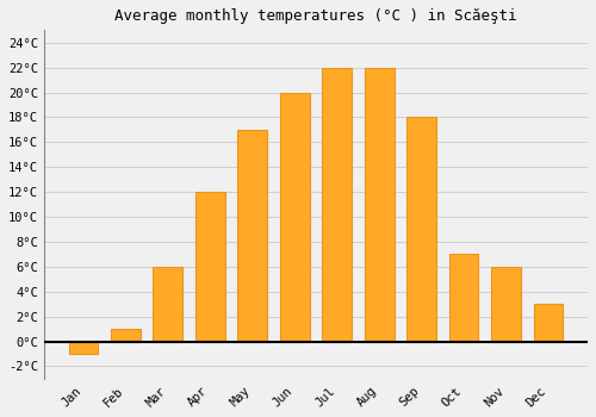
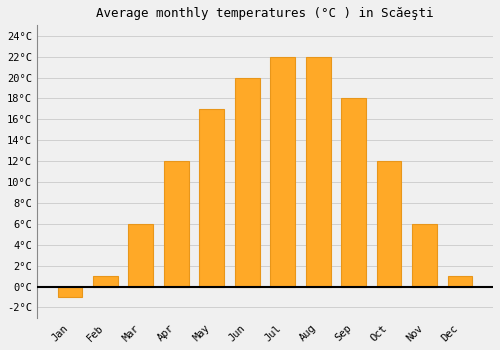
Oct: 7°C -> 12°C
Dec: 3°C -> 1°C
